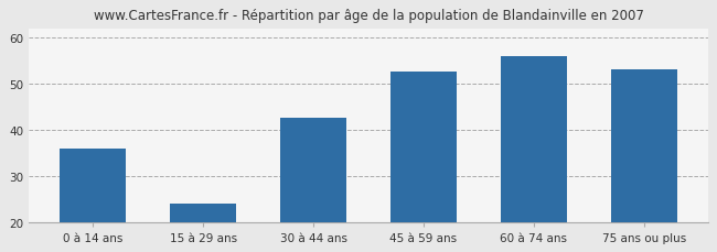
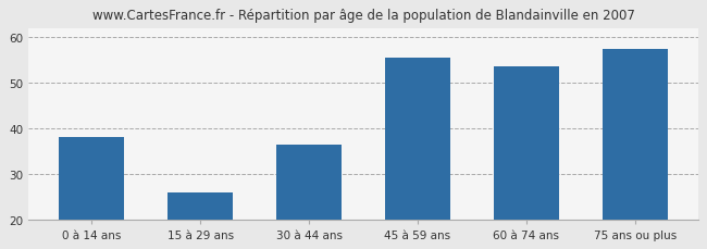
0 à 14 ans: 36.0 -> 38.0
15 à 29 ans: 24.0 -> 26.0
30 à 44 ans: 42.5 -> 36.5
45 à 59 ans: 52.5 -> 55.5
60 à 74 ans: 56.0 -> 53.5
75 ans ou plus: 53.0 -> 57.5
